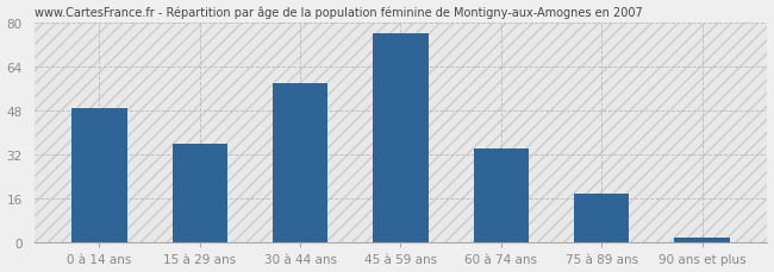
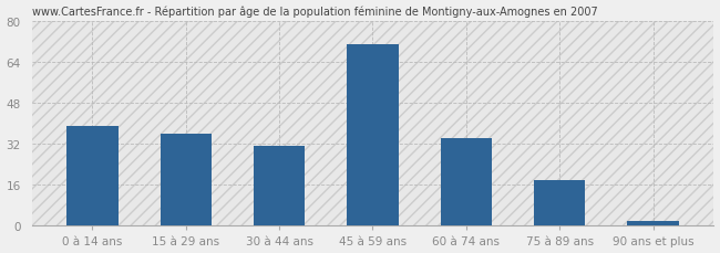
0 à 14 ans: 49 -> 39
30 à 44 ans: 58 -> 31
45 à 59 ans: 76 -> 71
